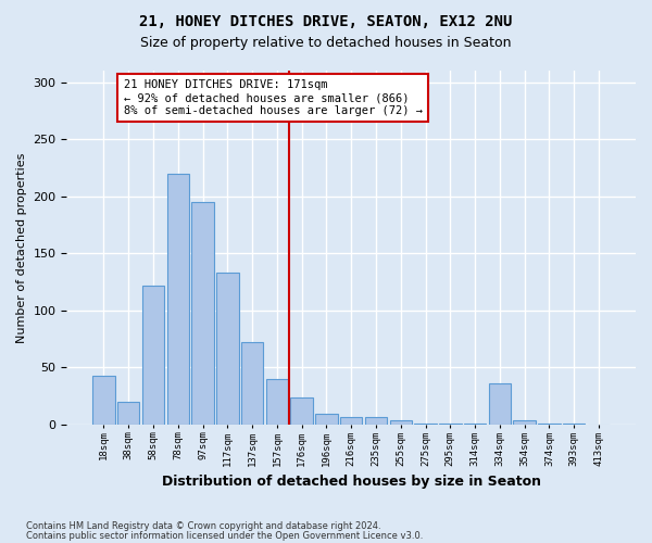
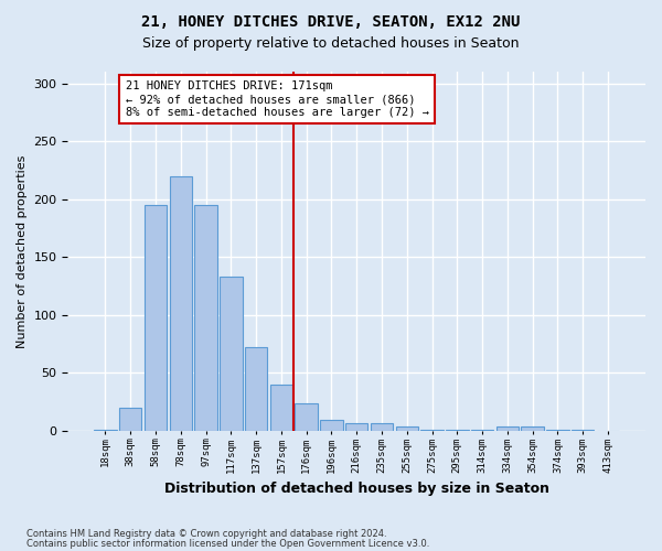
18sqm: 43 -> 1
58sqm: 122 -> 195
334sqm: 36 -> 4
